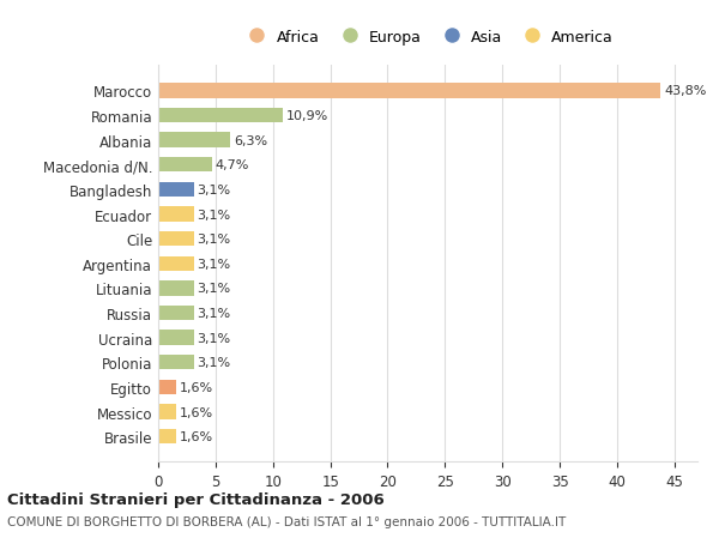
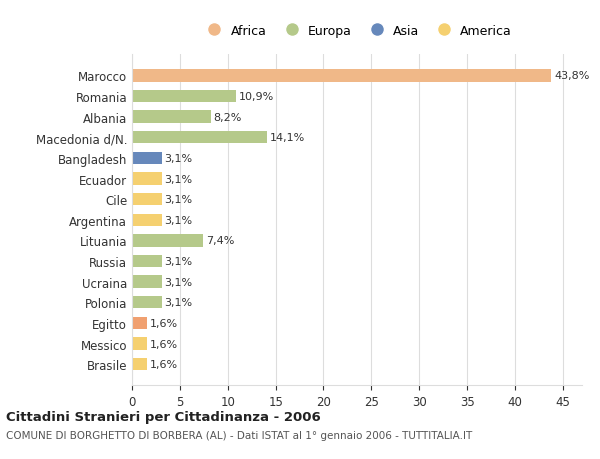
Albania: 6,3% -> 8,2%
Macedonia d/N.: 4,7% -> 14,1%
Lituania: 3,1% -> 7,4%
